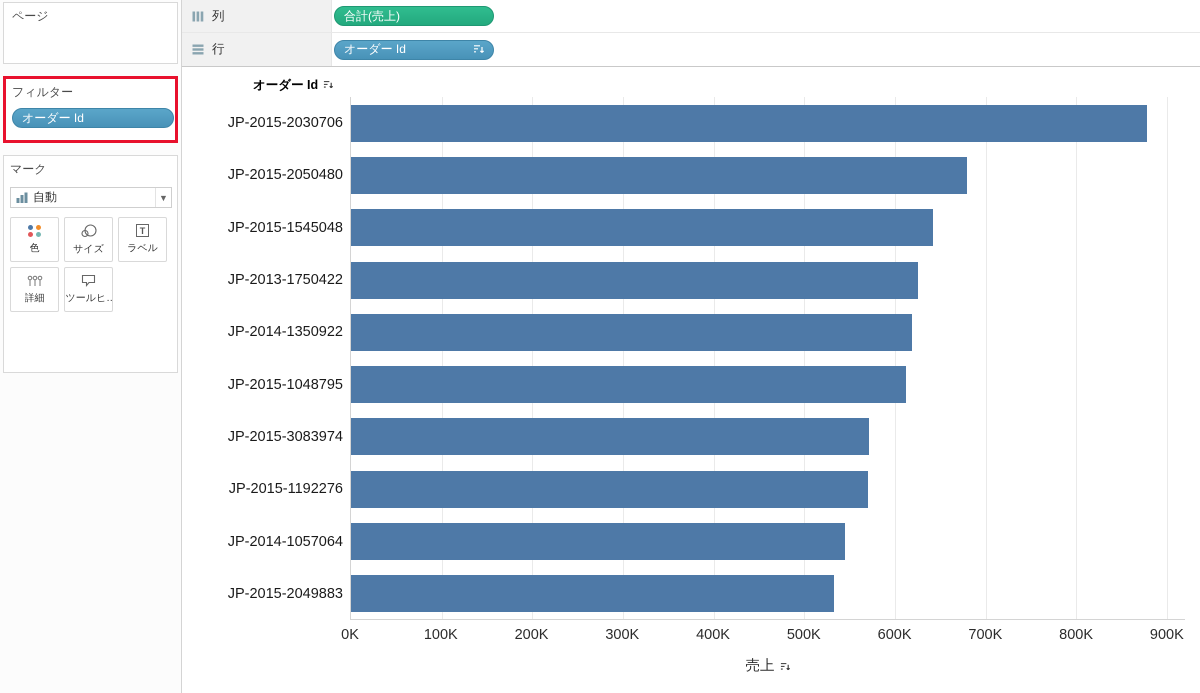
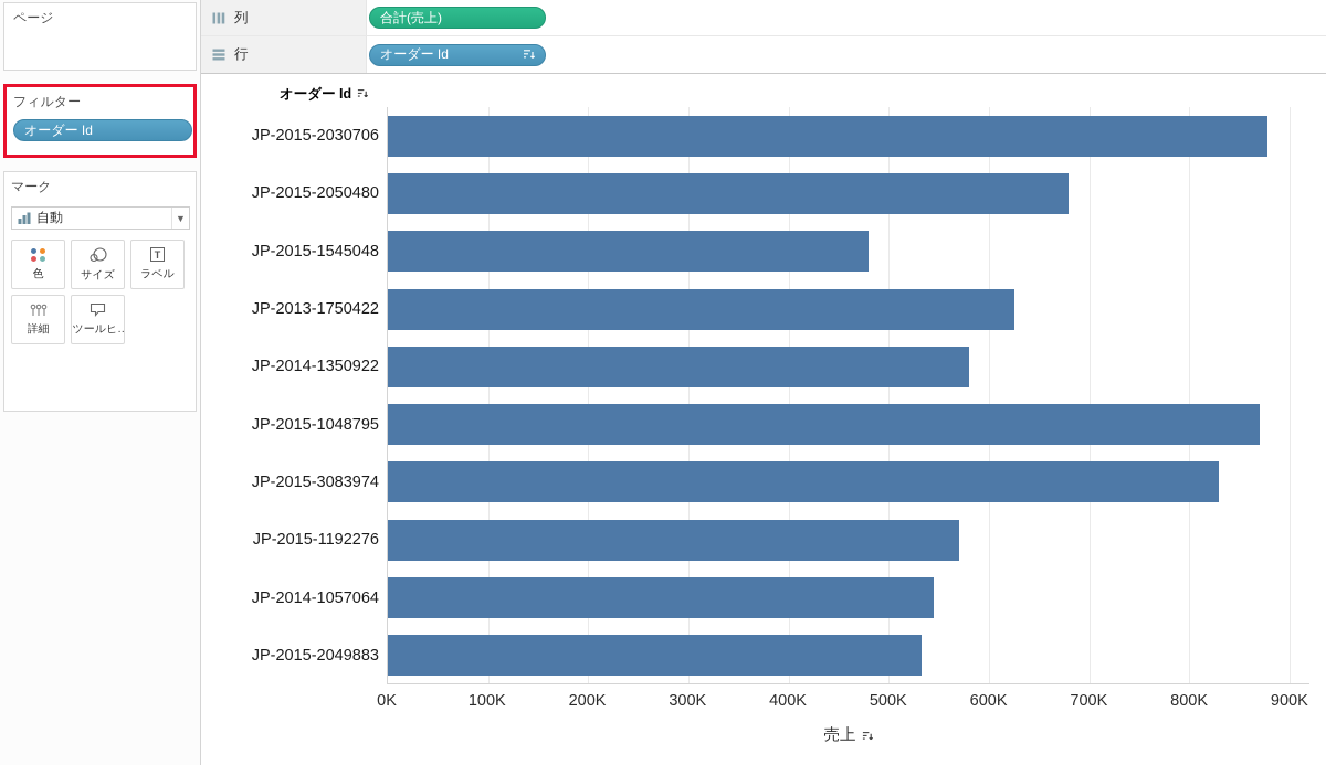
JP-2015-1545048: 640K -> 480K
JP-2014-1350922: 620K -> 580K
JP-2015-1048795: 610K -> 870K
JP-2015-3083974: 570K -> 830K
